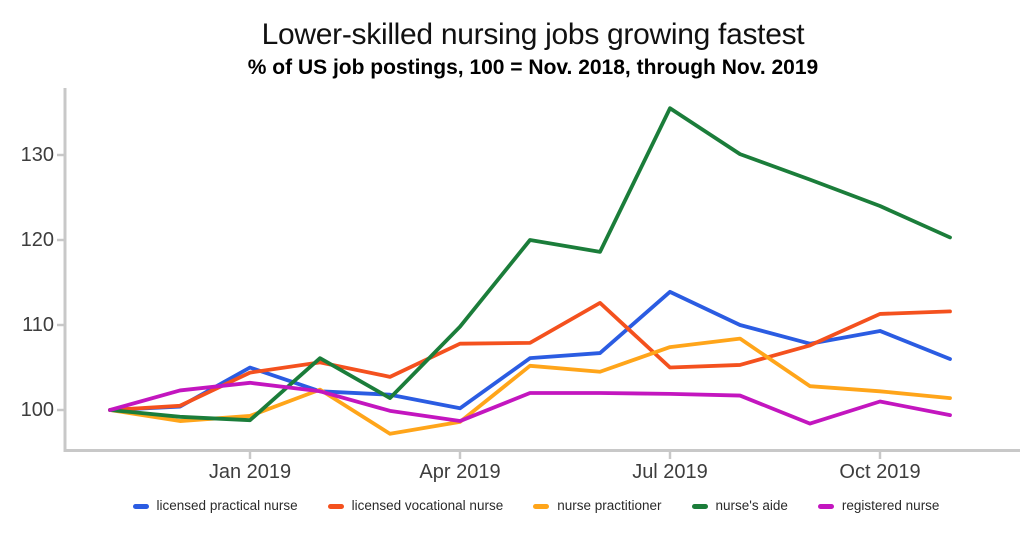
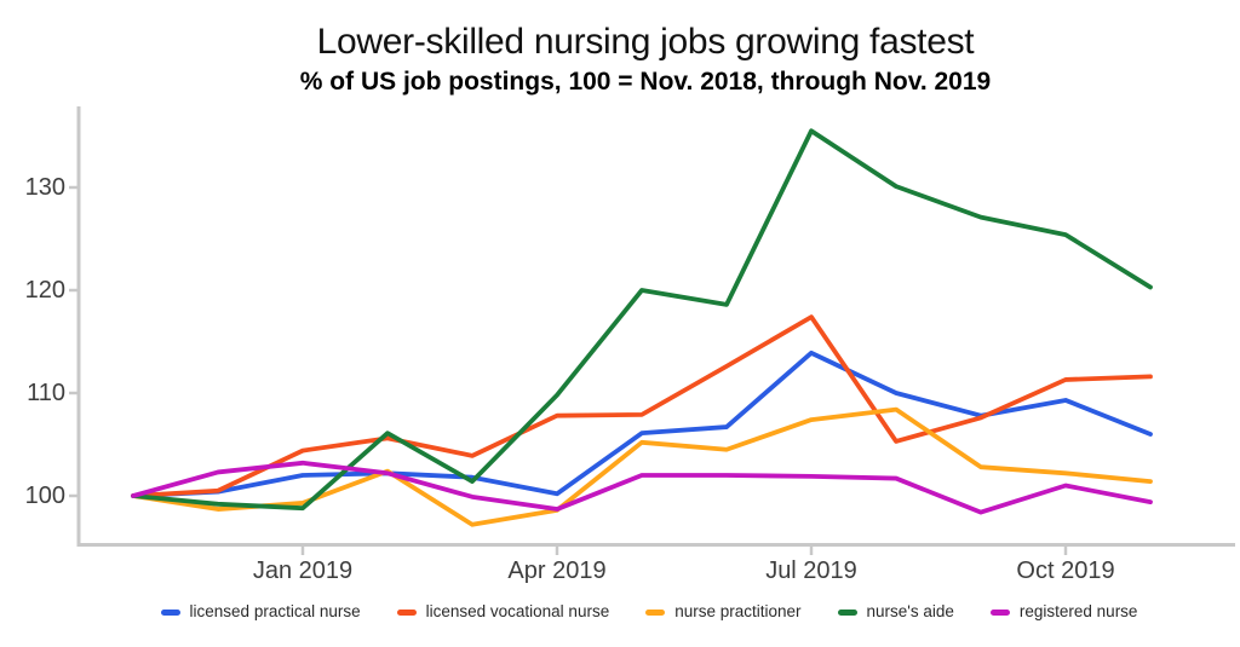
licensed practical nurse/Jan 2019: 105 -> 102
licensed vocational nurse/Jul 2019: 105 -> 117
nurse's aide/Oct 2019: 124 -> 125
